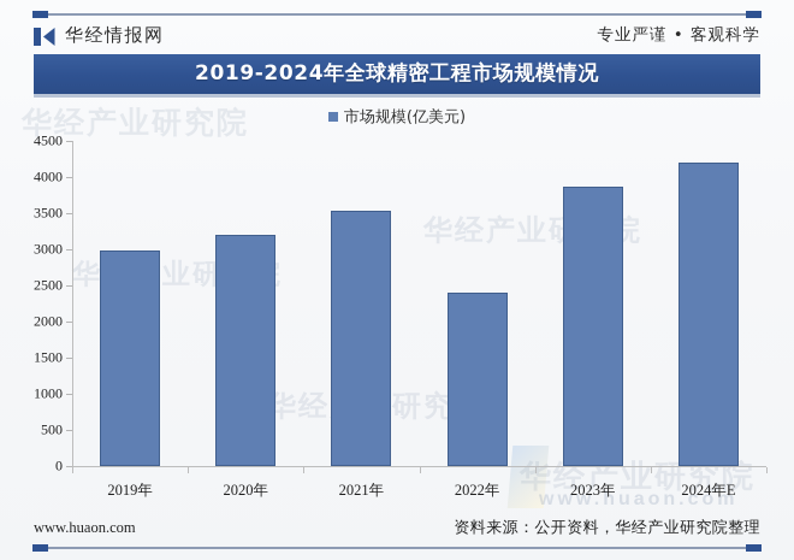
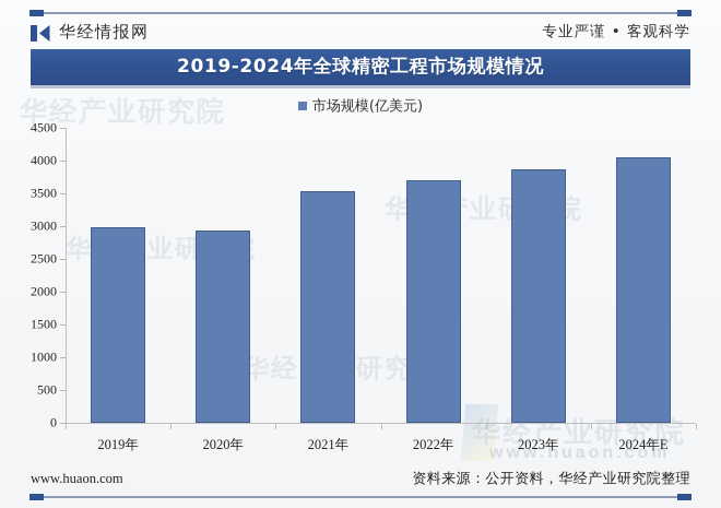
2020年: 3200 -> 2900
2022年: 2400 -> 3700
2024年E: 4200 -> 4000
